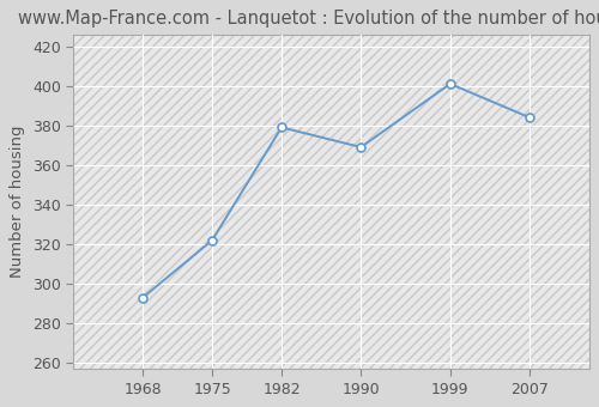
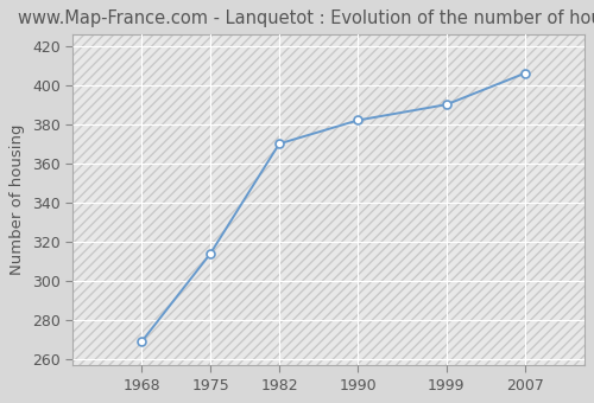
1968: 293 -> 269
1975: 322 -> 314
1982: 379 -> 370
1990: 369 -> 382
1999: 401 -> 390
2007: 384 -> 406
